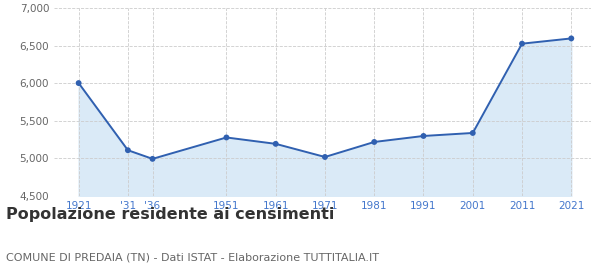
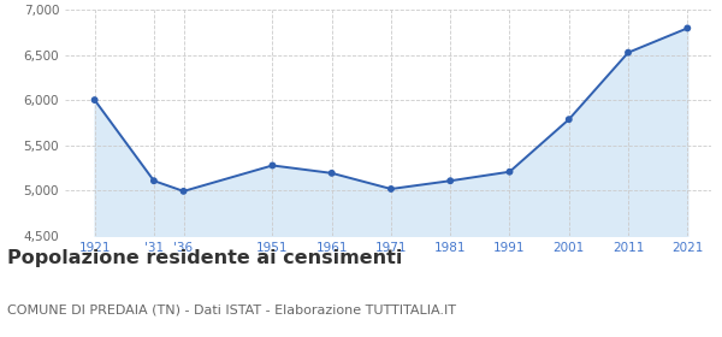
1981: 5,220 -> 5,110
1991: 5,300 -> 5,210
2001: 5,340 -> 5,790
2021: 6,600 -> 6,800
